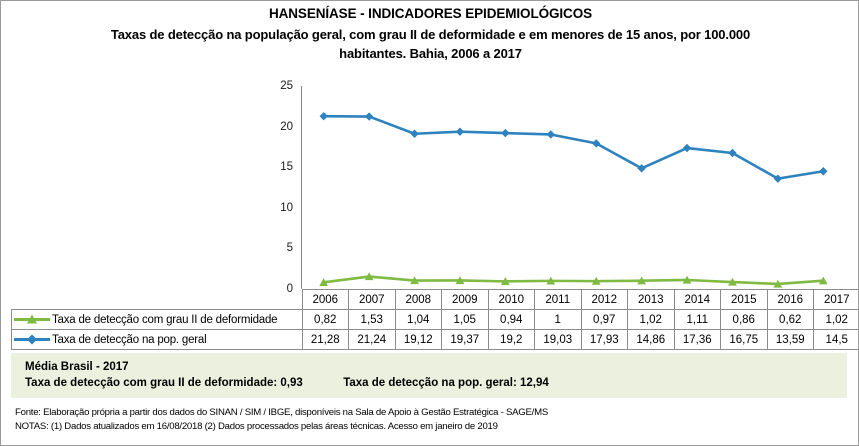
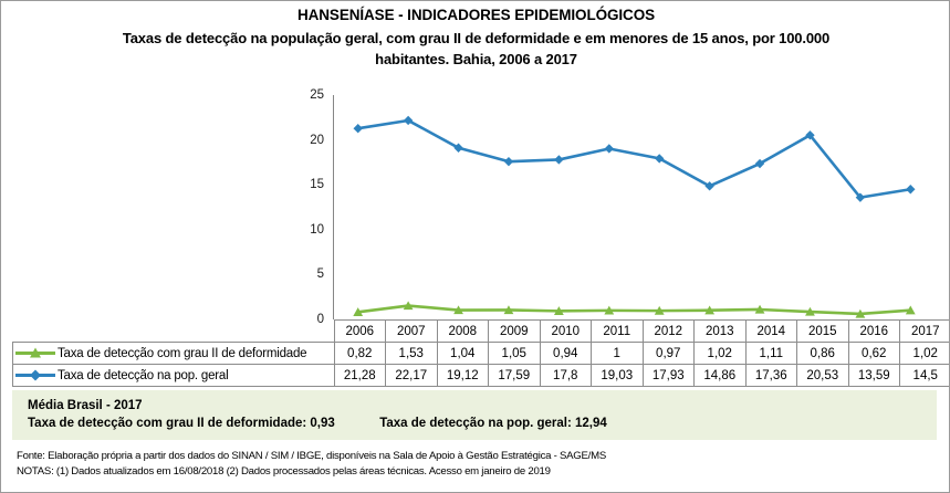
Taxa de detecção na pop. geral/2007: 21,24 -> 22,17
Taxa de detecção na pop. geral/2009: 19,37 -> 17,59
Taxa de detecção na pop. geral/2010: 19,2 -> 17,8
Taxa de detecção na pop. geral/2015: 16,75 -> 20,53
